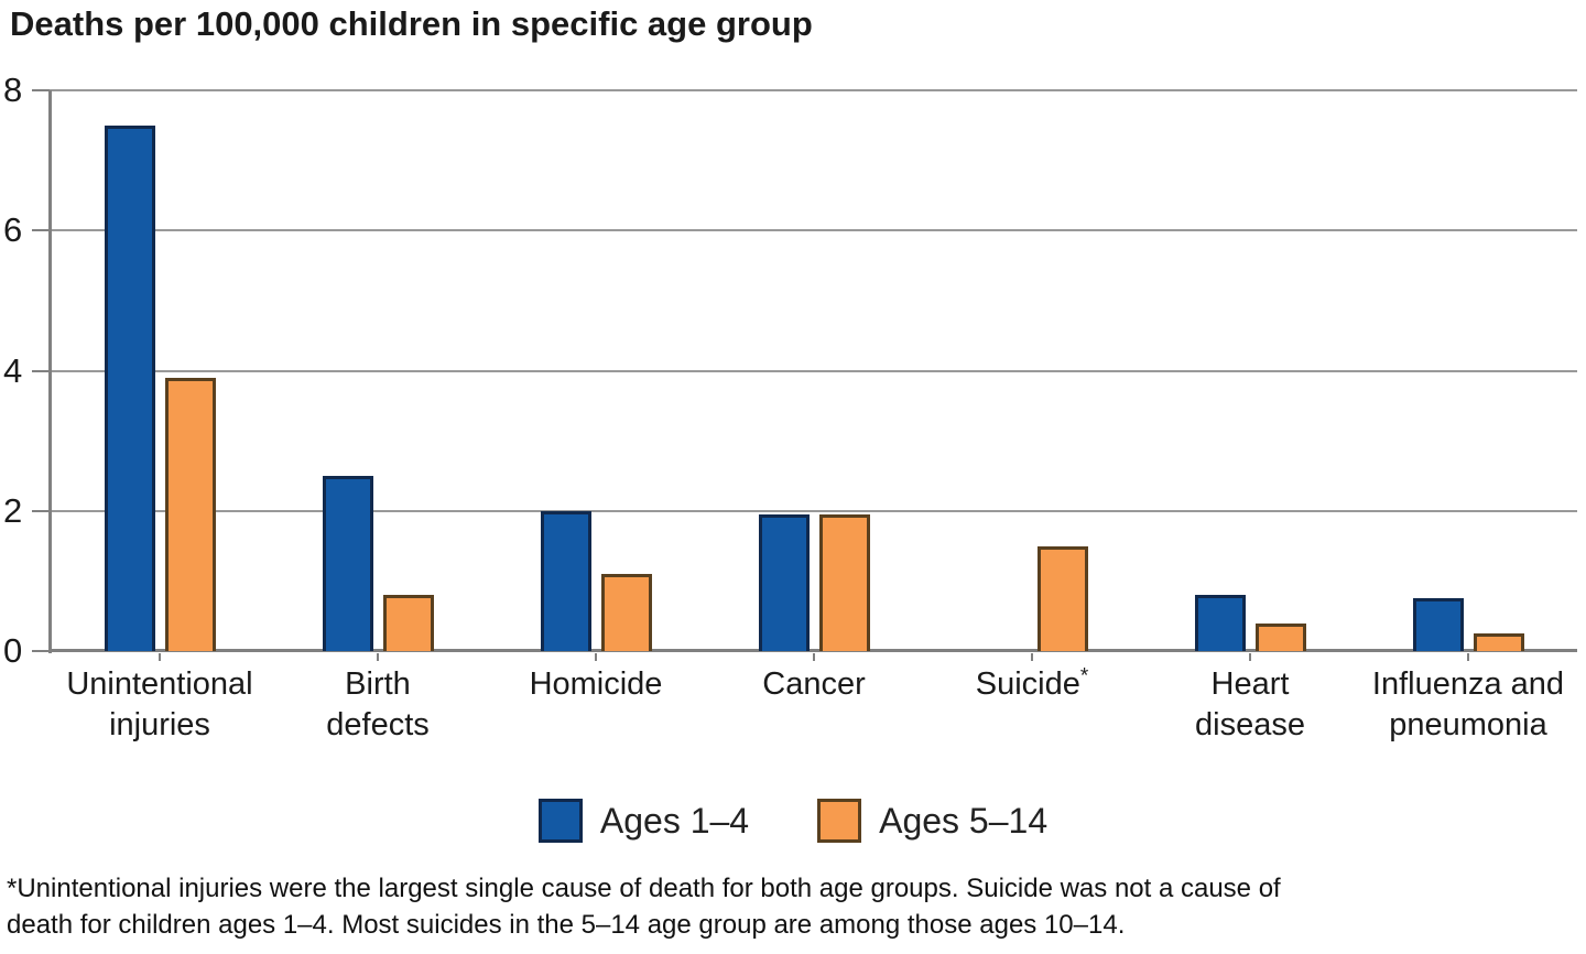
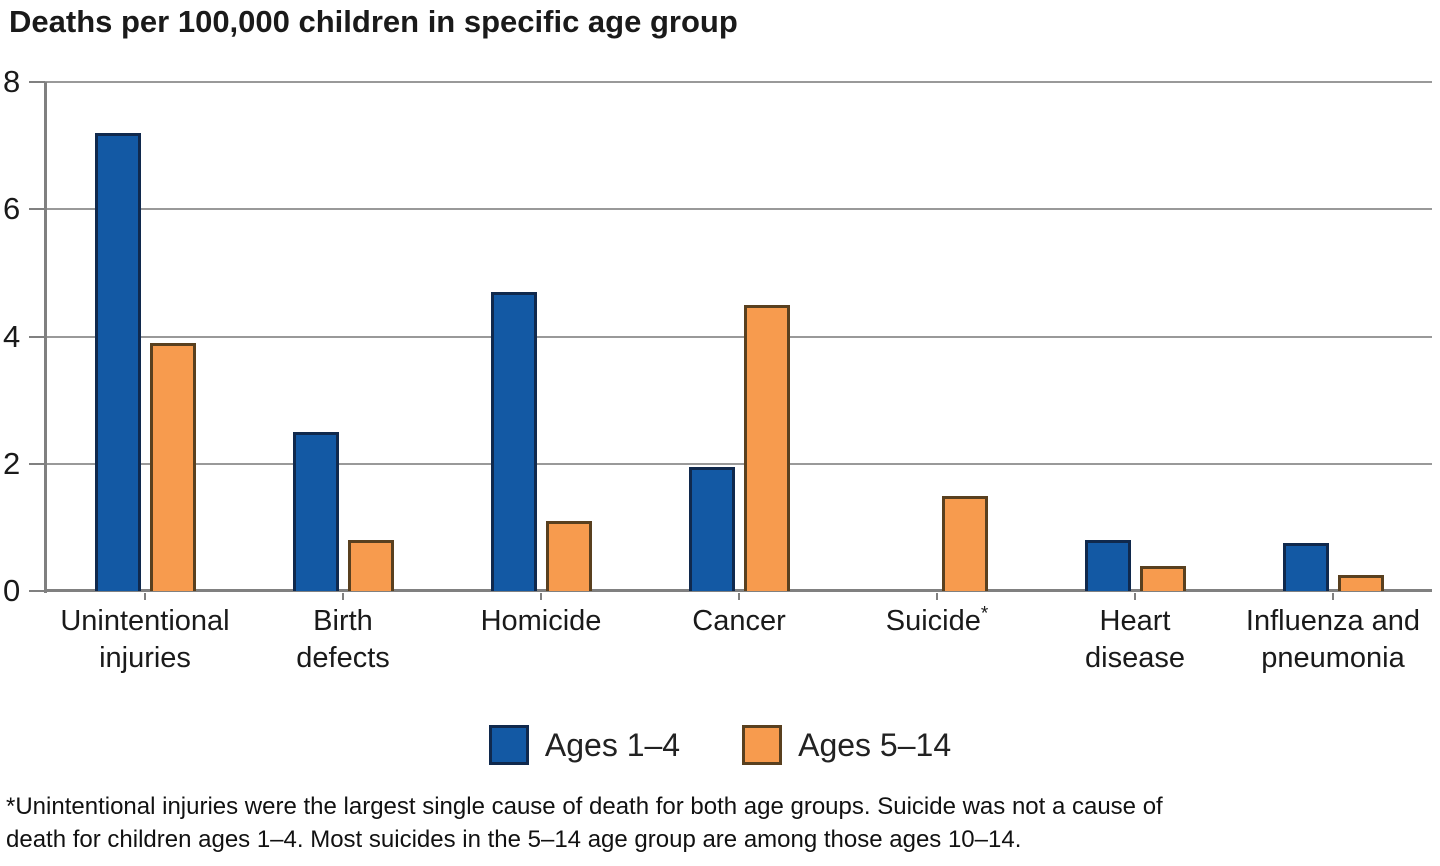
Ages 1–4/Unintentional injuries: 7.5 -> 7.2
Ages 1–4/Homicide: 2.0 -> 4.7
Ages 5–14/Cancer: 1.9 -> 4.5
